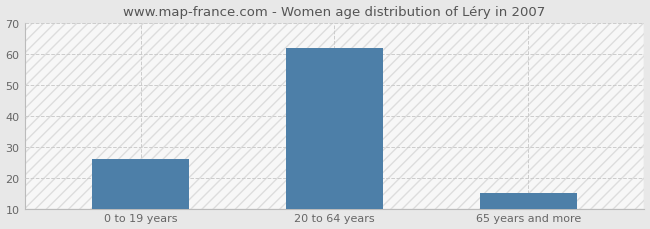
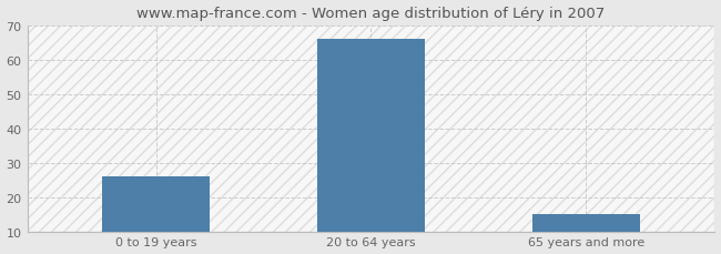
20 to 64 years: 62 -> 66
